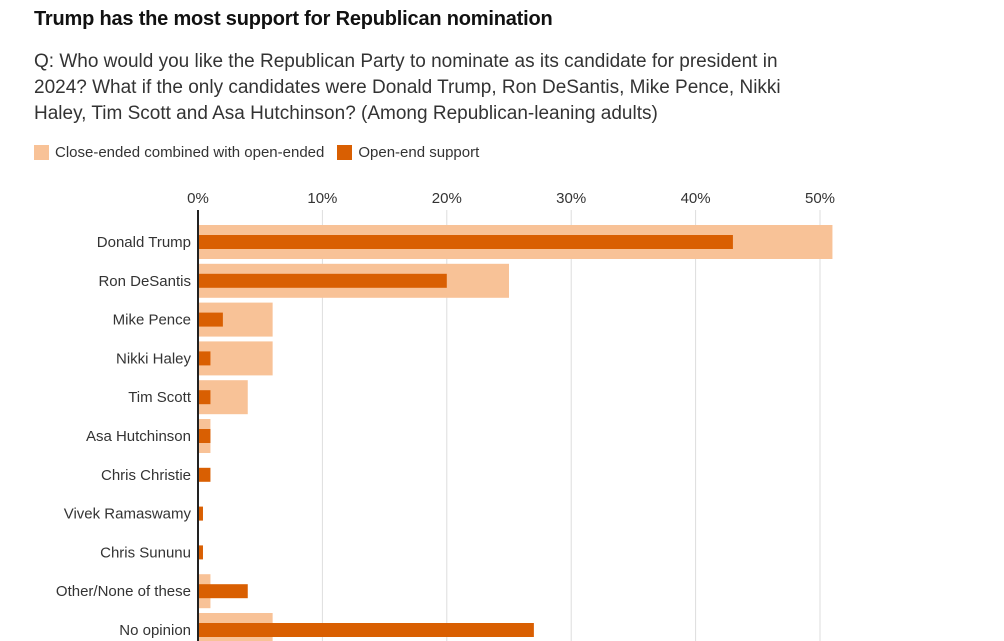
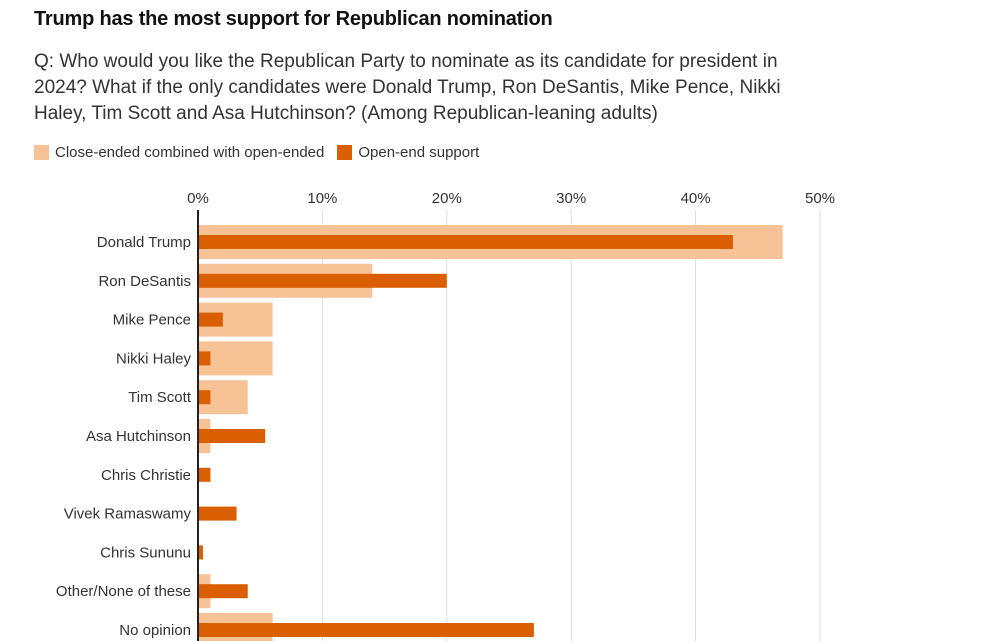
Close-ended combined with open-ended/Donald Trump: 51% -> 47%
Close-ended combined with open-ended/Ron DeSantis: 25% -> 14%
Open-end support/Asa Hutchinson: 1.0% -> 5.4%
Open-end support/Vivek Ramaswamy: 0.4% -> 3.1%
